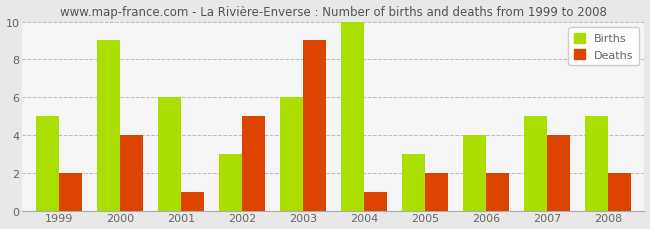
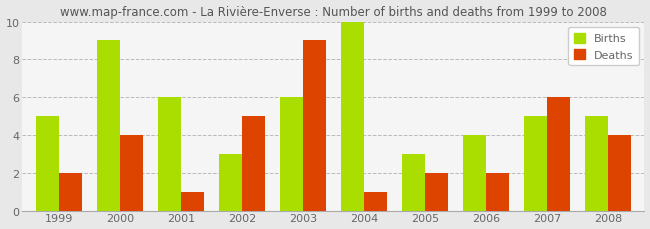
Deaths/2007: 4 -> 6
Deaths/2008: 2 -> 4
